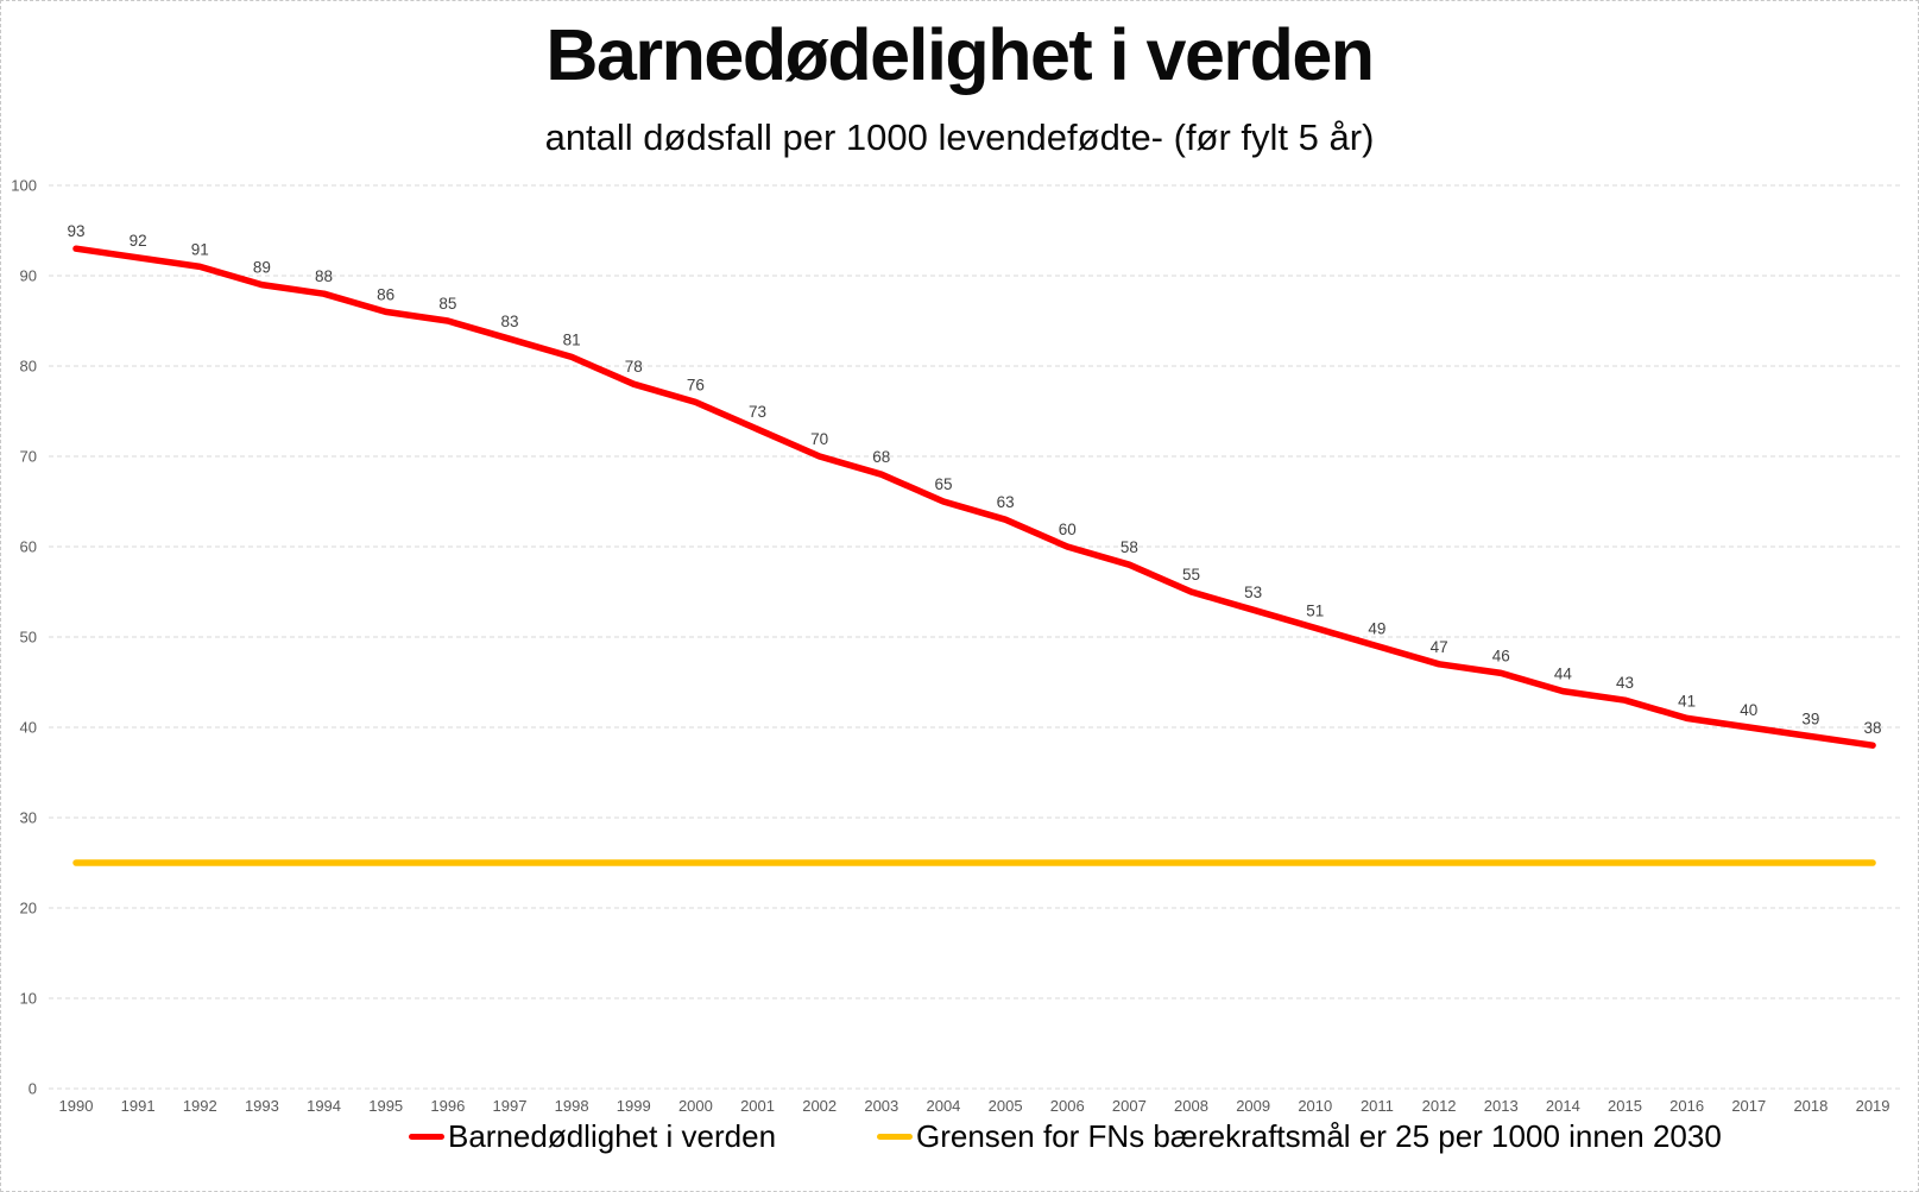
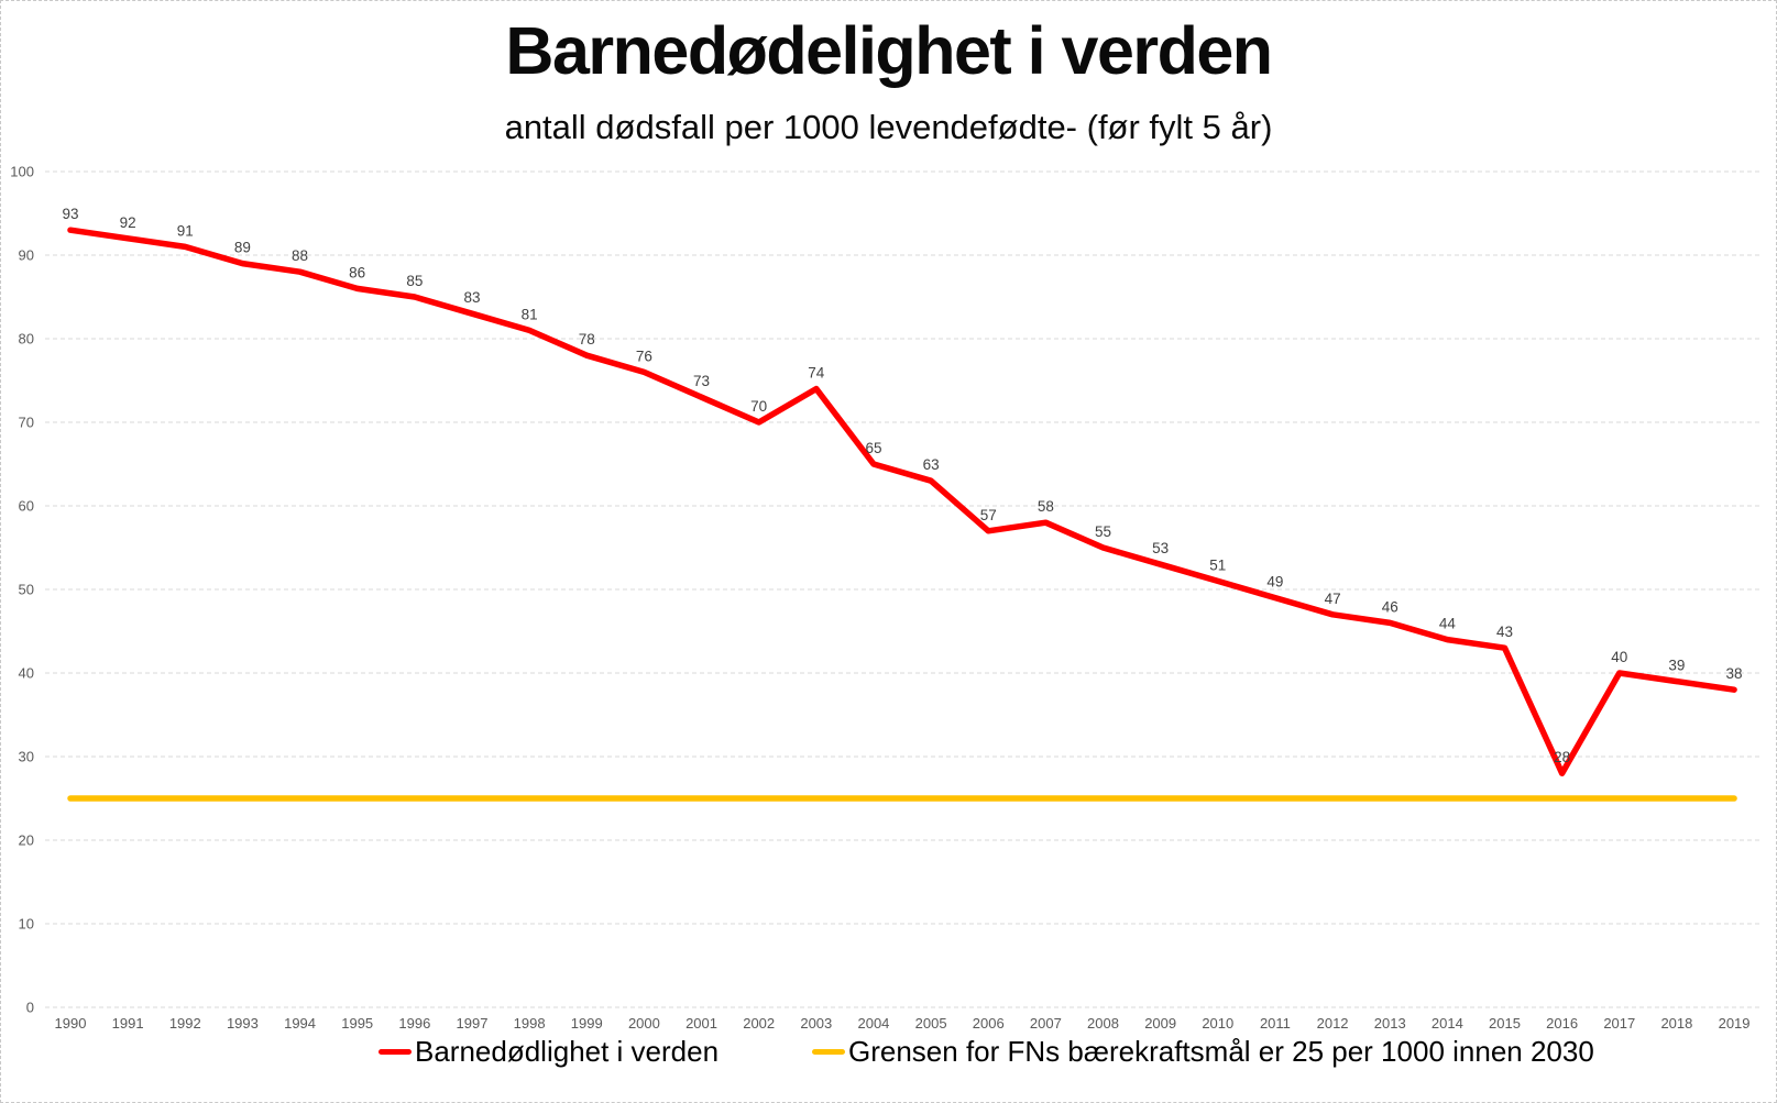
Barnedødlighet i verden/2003: 68 -> 74
Barnedødlighet i verden/2006: 60 -> 57
Barnedødlighet i verden/2016: 41 -> 28
